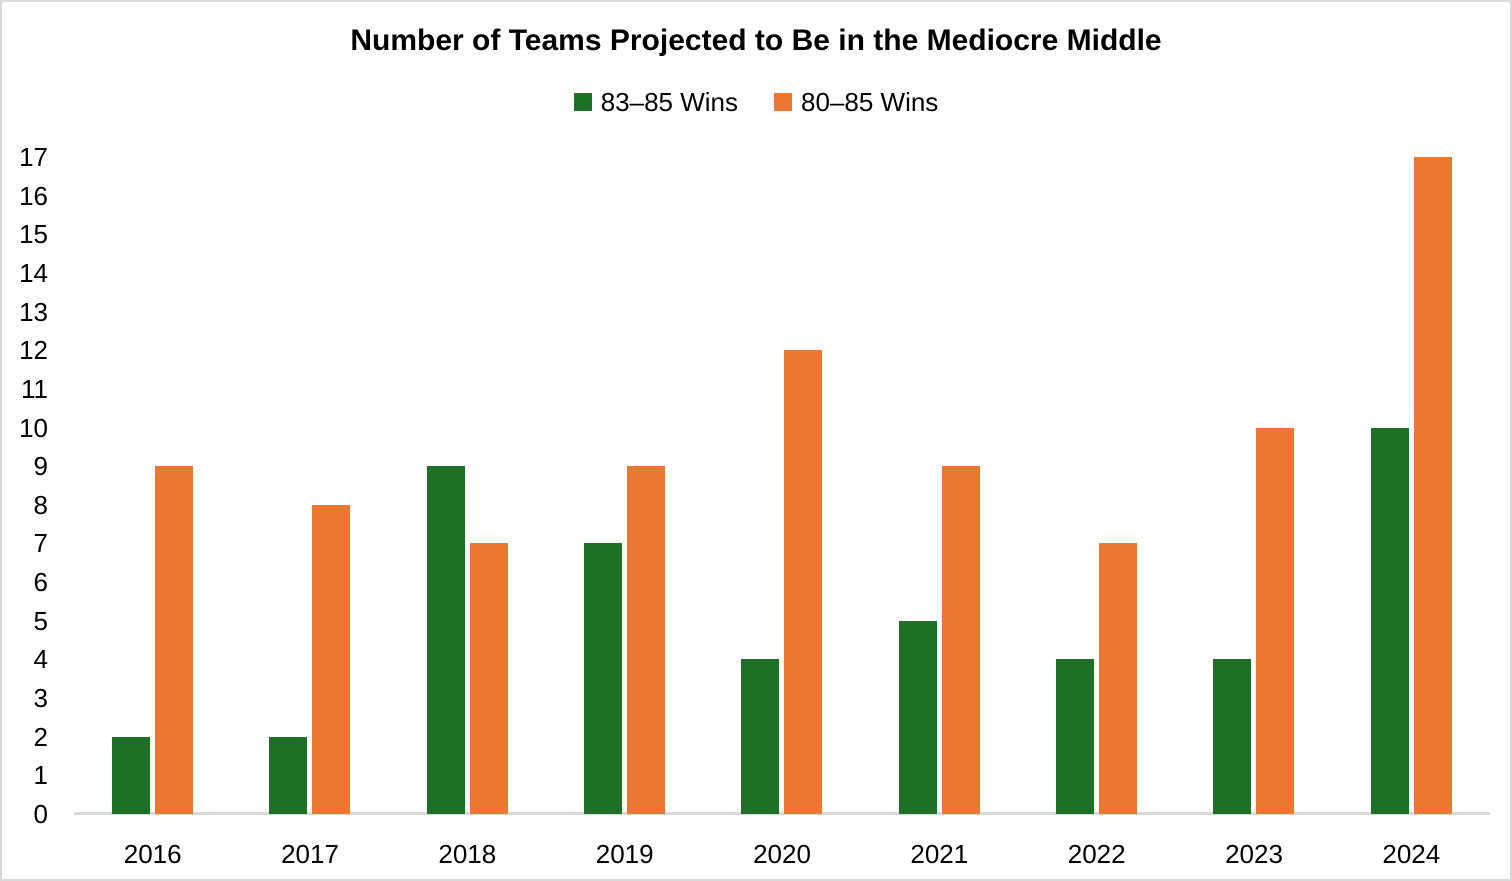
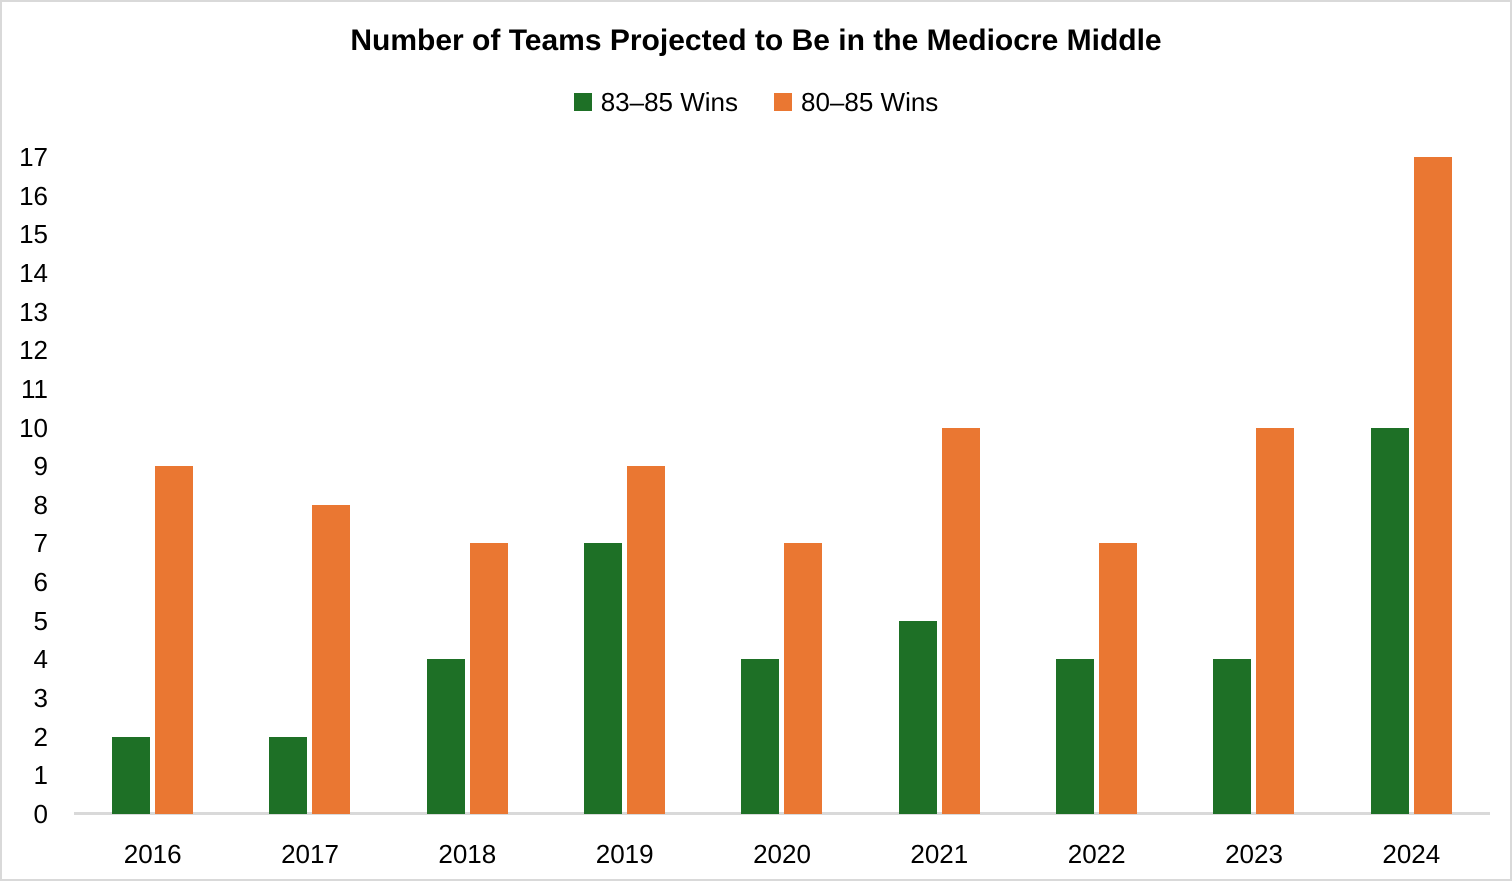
83–85 Wins/2018: 9 -> 4
80–85 Wins/2020: 12 -> 7
80–85 Wins/2021: 9 -> 10
